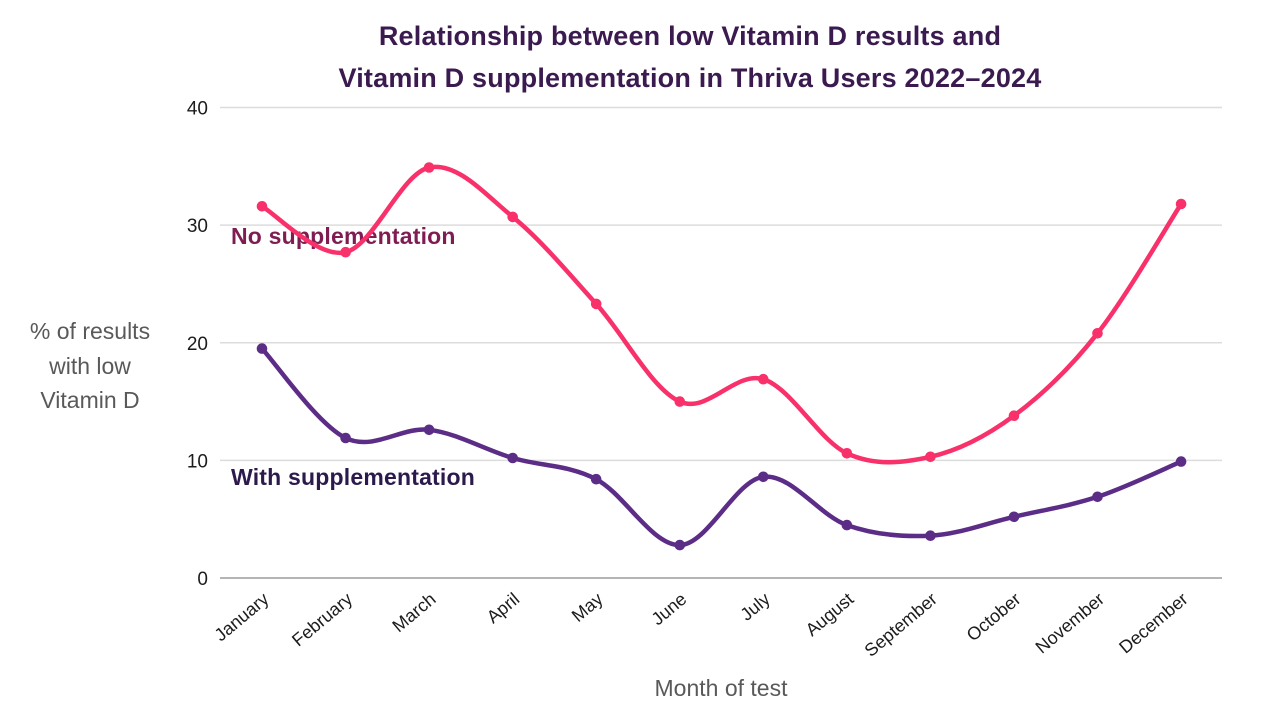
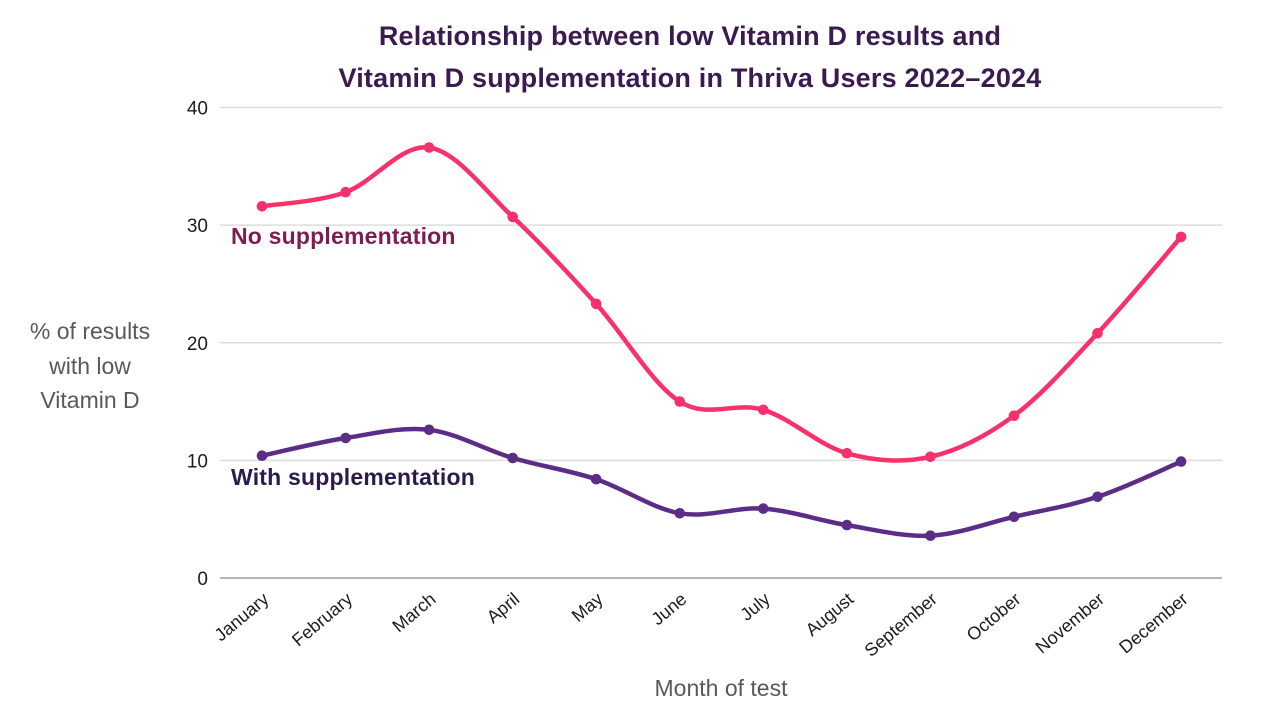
With supplementation/January: 19.5 -> 10.4
No supplementation/February: 27.7 -> 32.8
No supplementation/March: 34.9 -> 36.6
With supplementation/June: 2.8 -> 5.5
No supplementation/July: 16.9 -> 14.3
With supplementation/July: 8.6 -> 5.9
No supplementation/December: 31.8 -> 29.0
